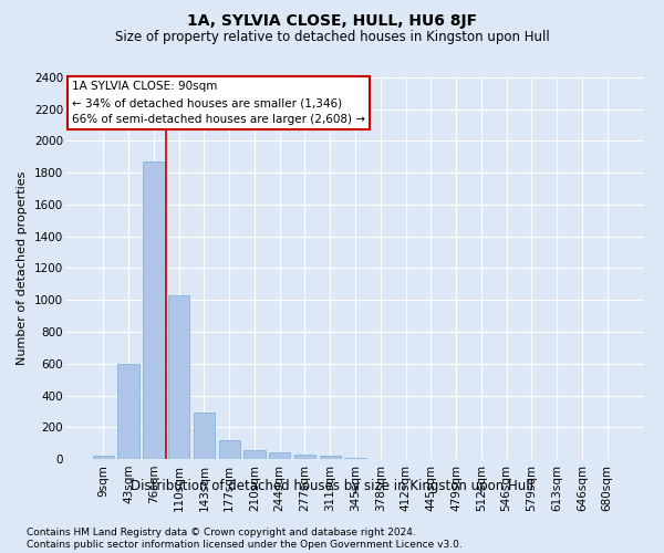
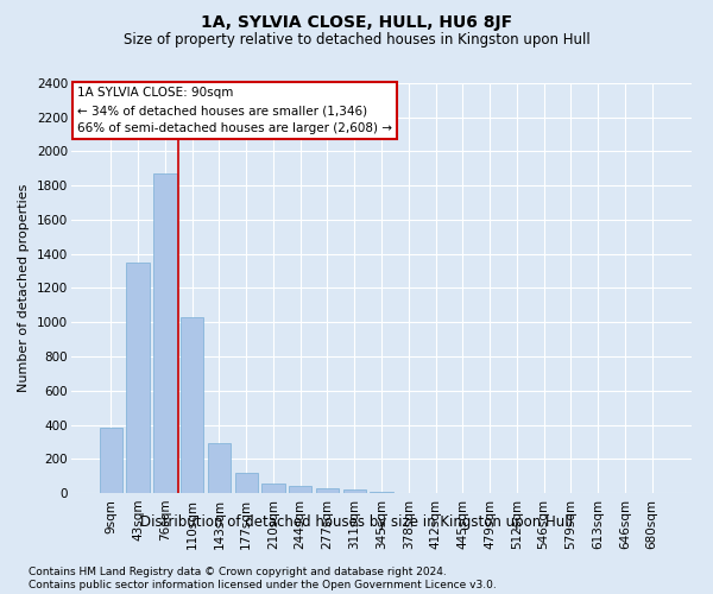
9sqm: 20 -> 380
43sqm: 600 -> 1350
